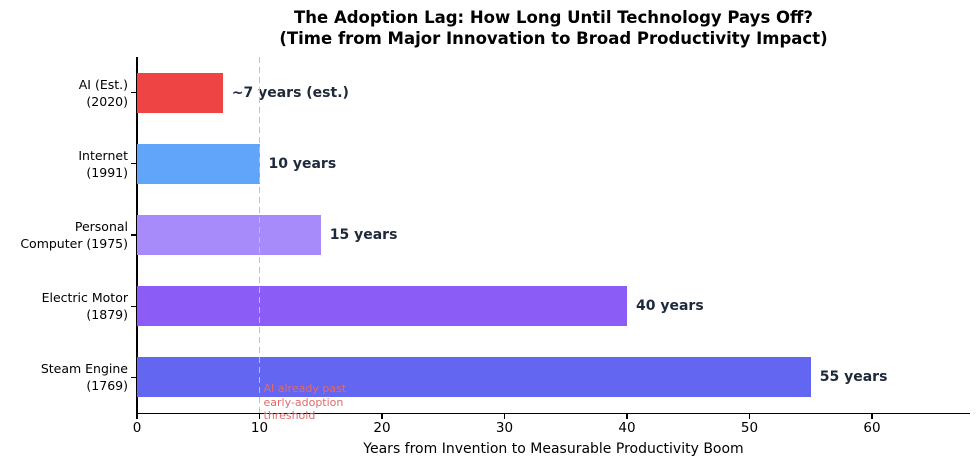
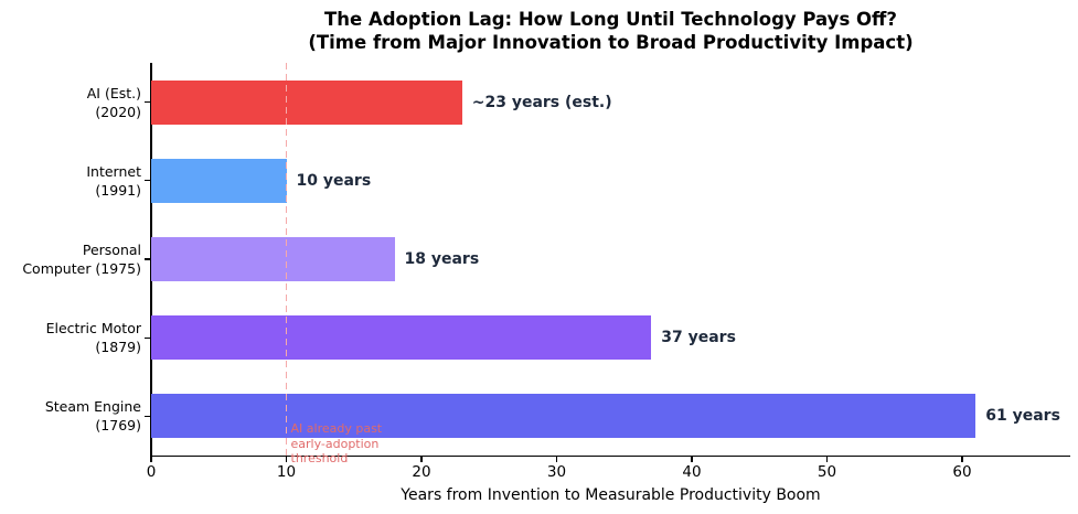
AI (Est.) (2020): 7 -> 23
Personal Computer (1975): 15 -> 18
Electric Motor (1879): 40 -> 37
Steam Engine (1769): 55 -> 61
